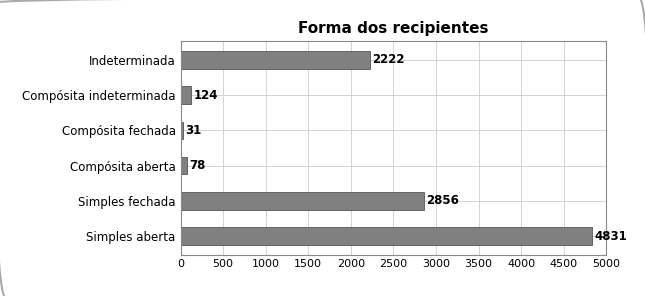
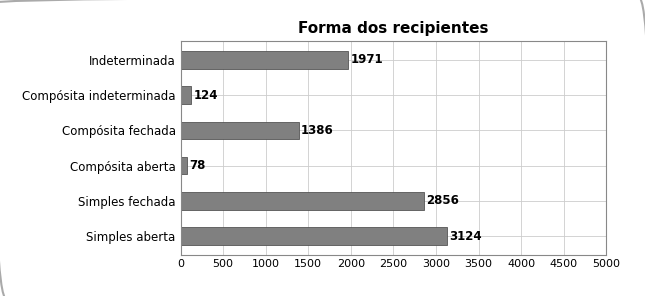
Indeterminada: 2222 -> 1971
Compósita fechada: 31 -> 1386
Simples aberta: 4831 -> 3124
